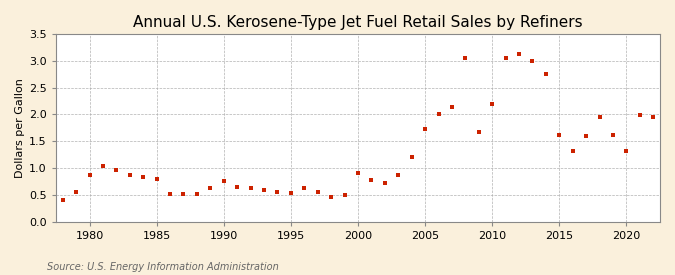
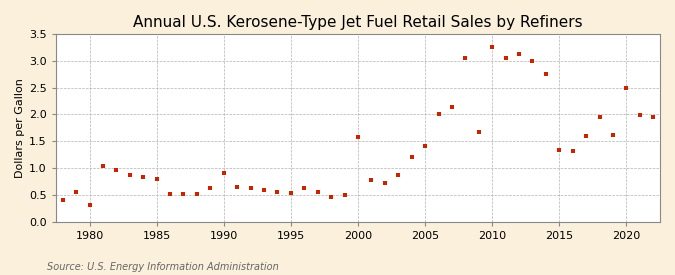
1980: 0.87 -> 0.32
1990: 0.76 -> 0.90
2000: 0.90 -> 1.58
2005: 1.72 -> 1.42
2010: 2.20 -> 3.26
2015: 1.61 -> 1.34
2020: 1.31 -> 2.50
